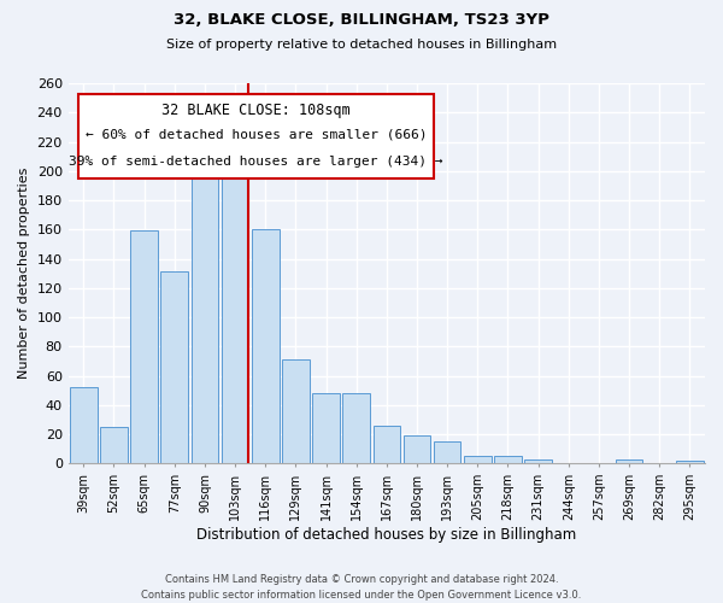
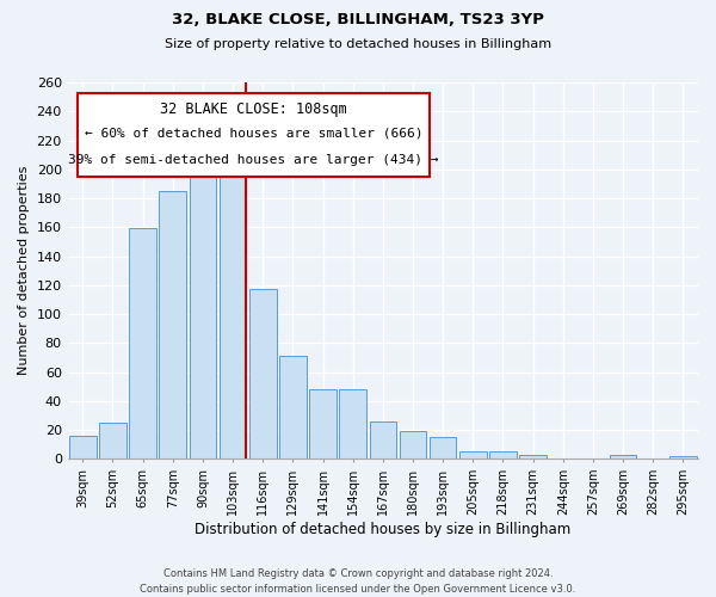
39sqm: 52 -> 16
77sqm: 131 -> 185
116sqm: 160 -> 117
